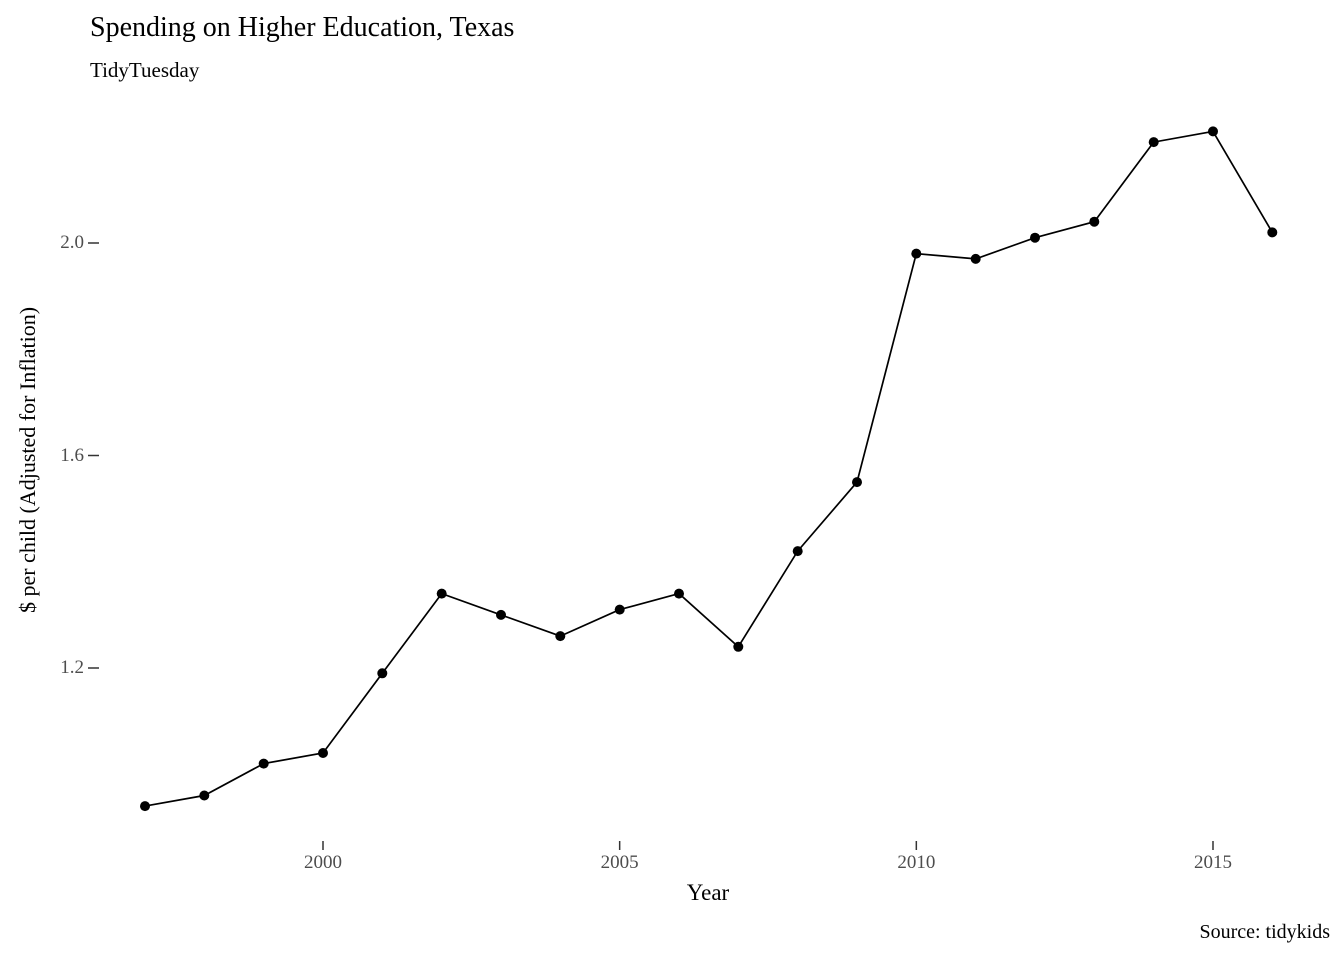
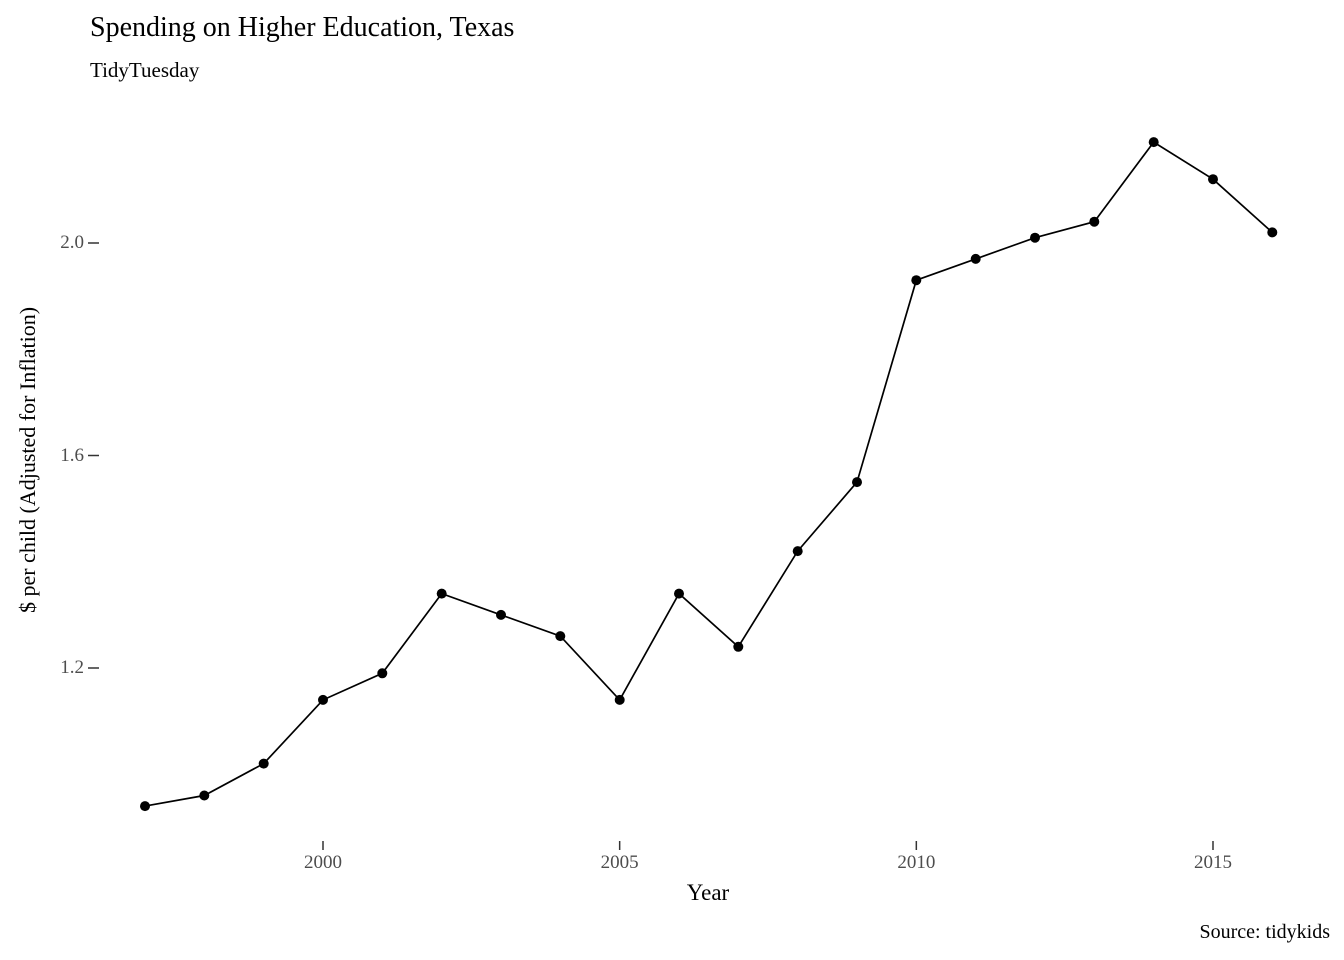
2000: 1.04 -> 1.14
2005: 1.31 -> 1.14
2010: 1.98 -> 1.93
2015: 2.21 -> 2.12
